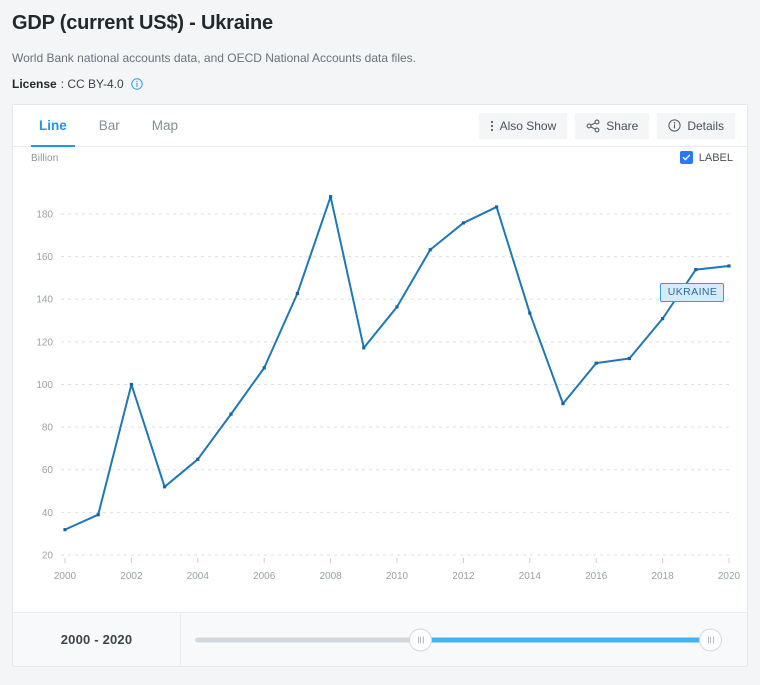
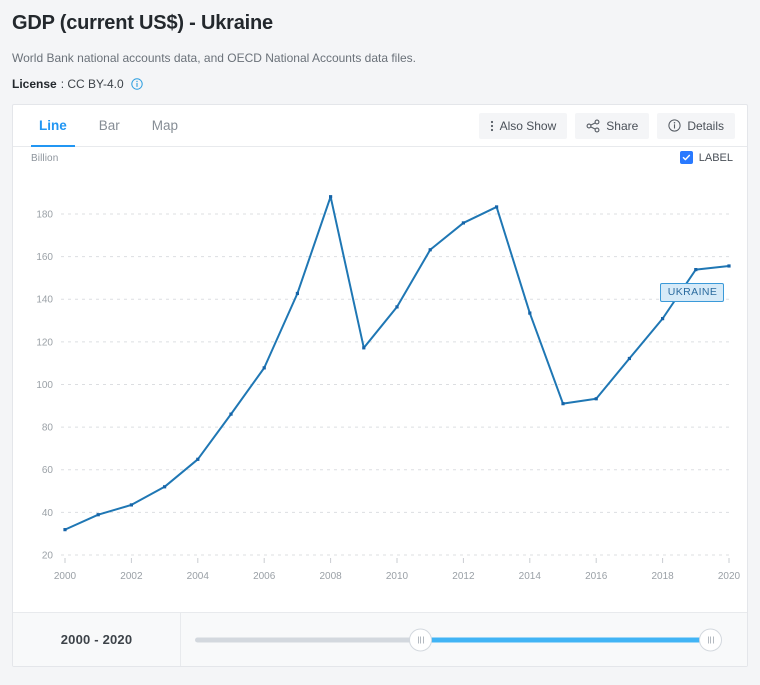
2002: 100 -> 44
2016: 110 -> 93
